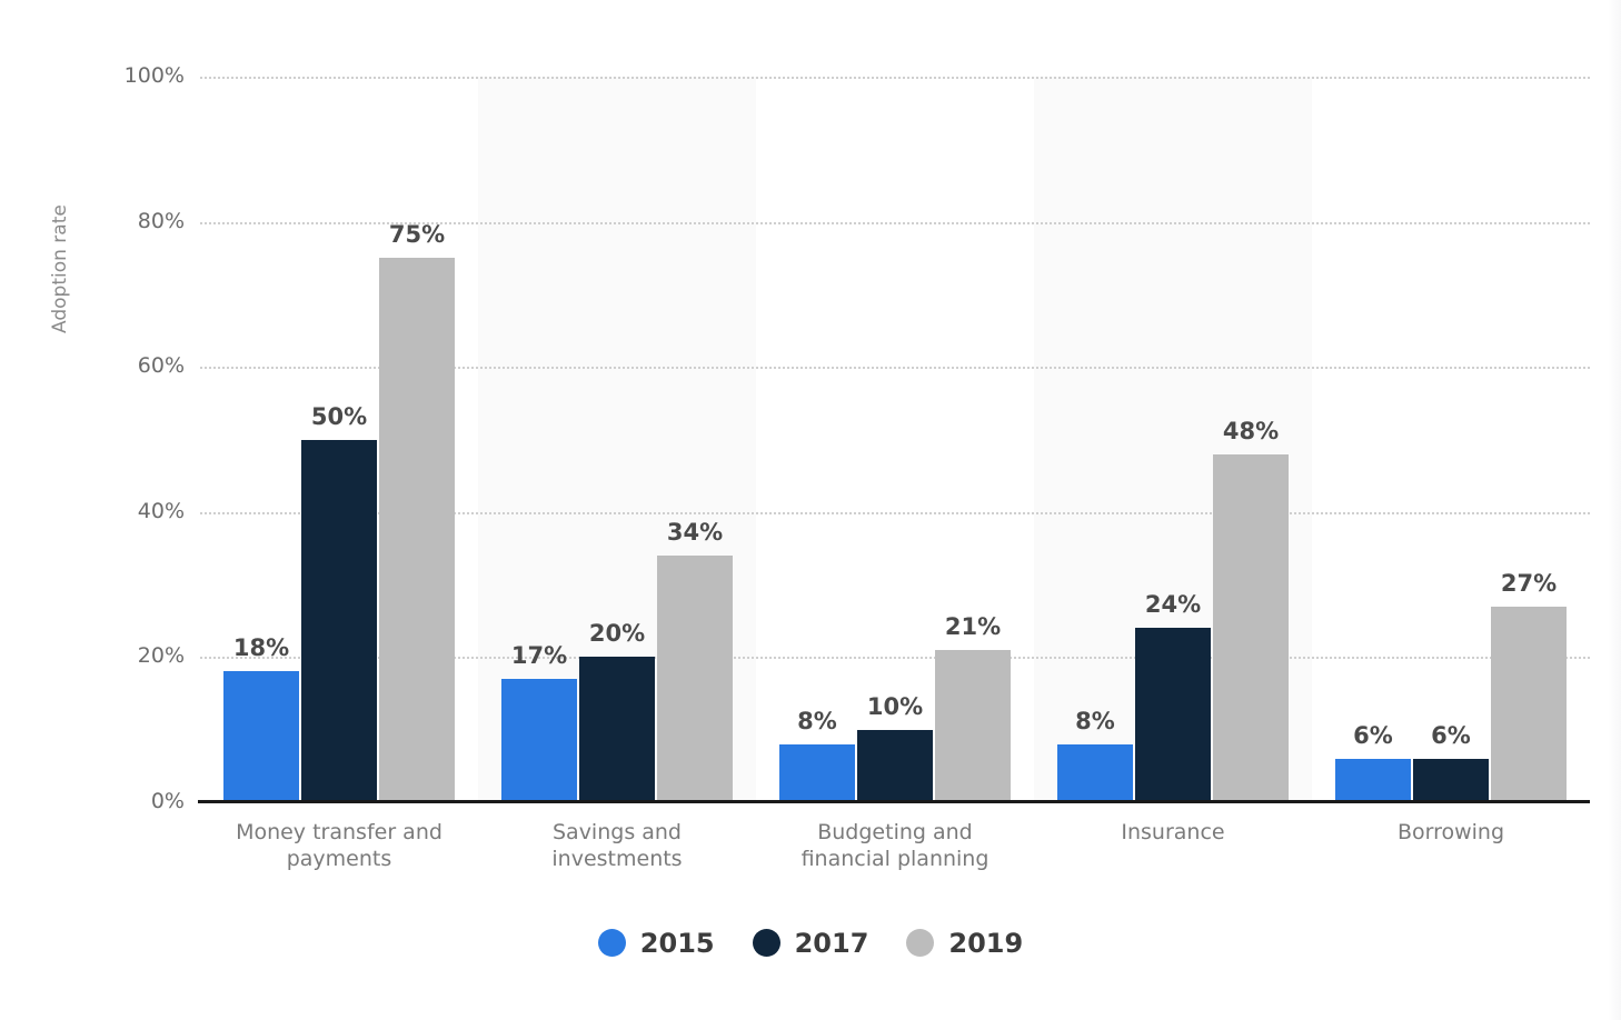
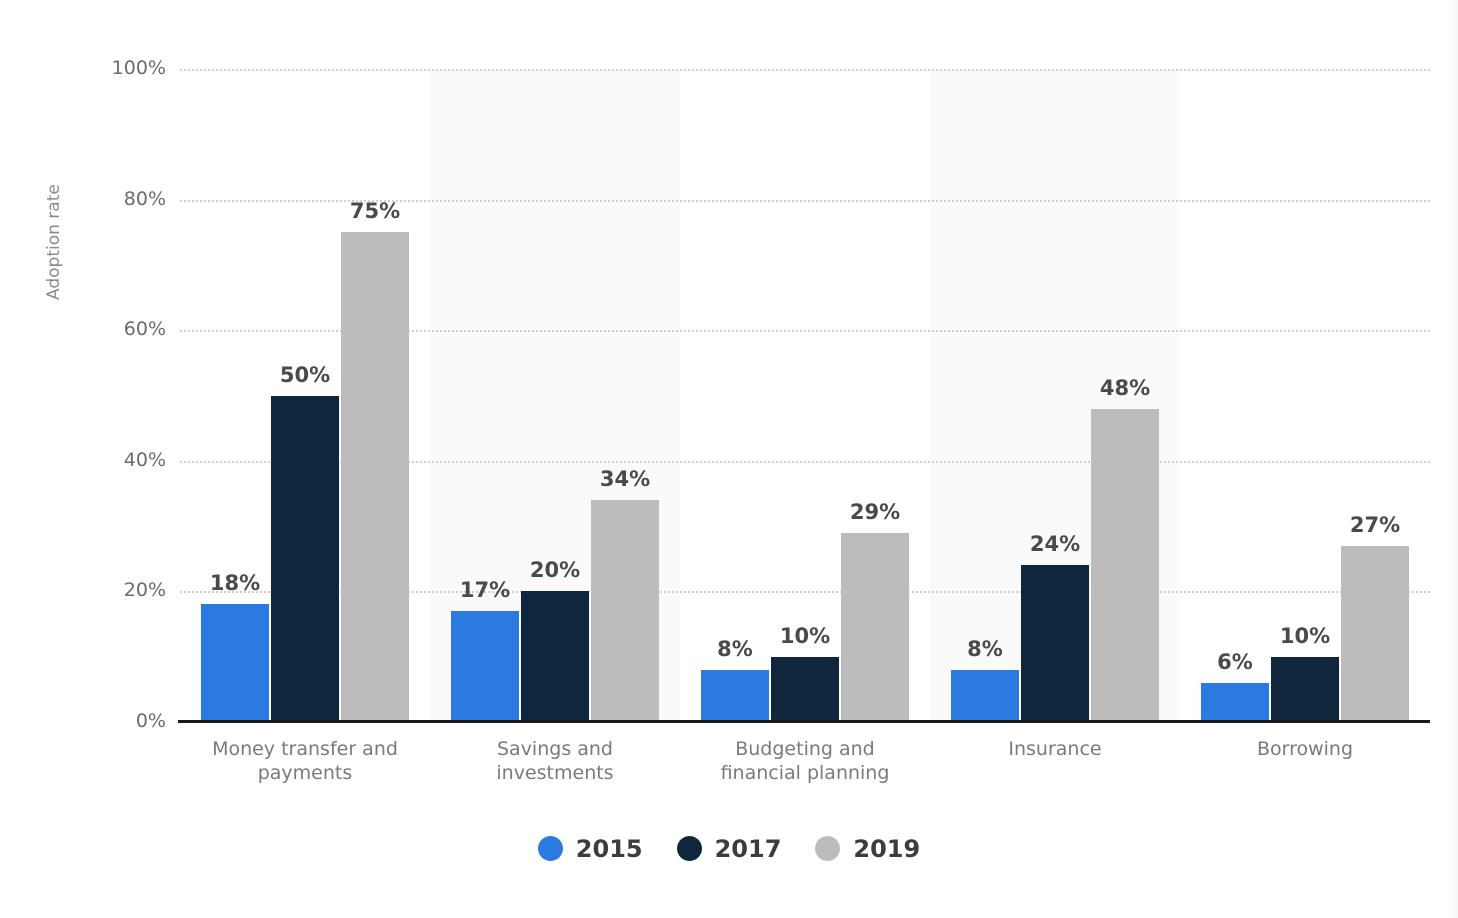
2019/Budgeting and financial planning: 21% -> 29%
2017/Borrowing: 6% -> 10%
